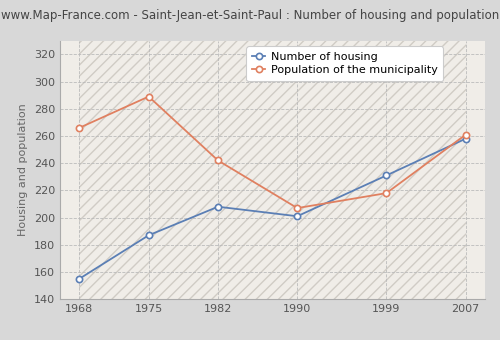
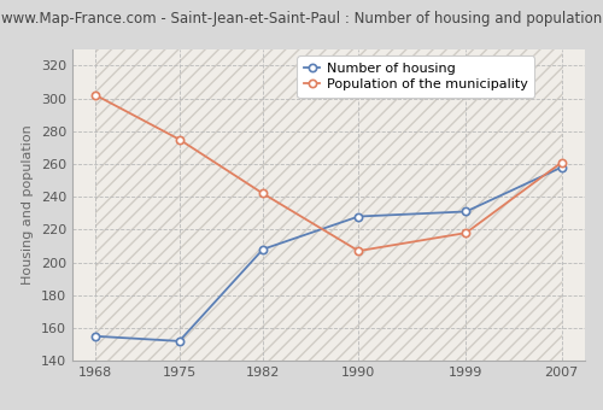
Population of the municipality/1968: 266 -> 302
Number of housing/1975: 187 -> 152
Population of the municipality/1975: 289 -> 275
Number of housing/1990: 201 -> 228
